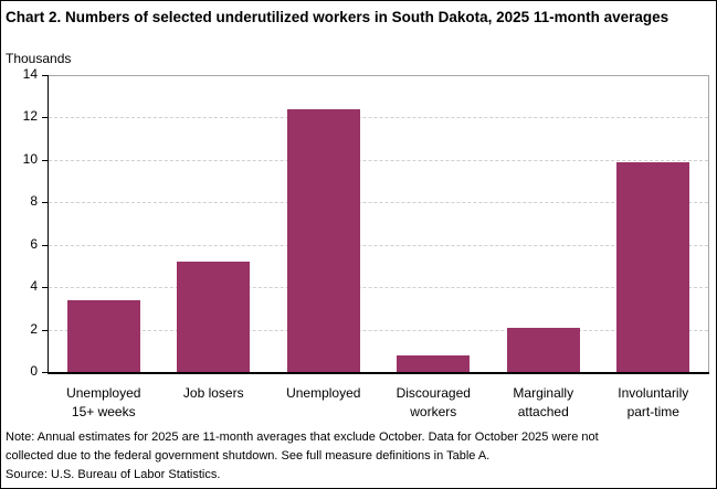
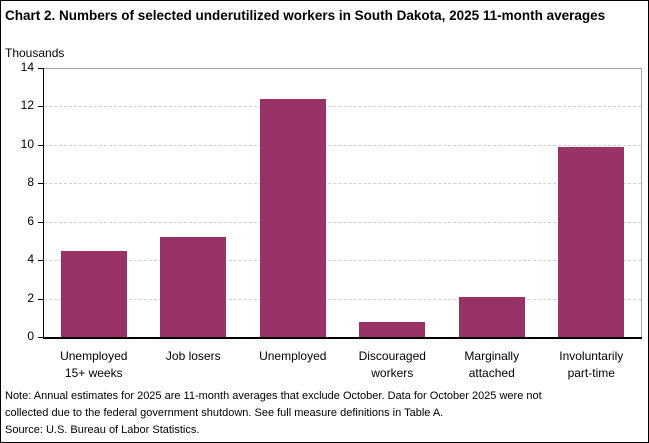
Unemployed 15+ weeks: 3.4 -> 4.5
